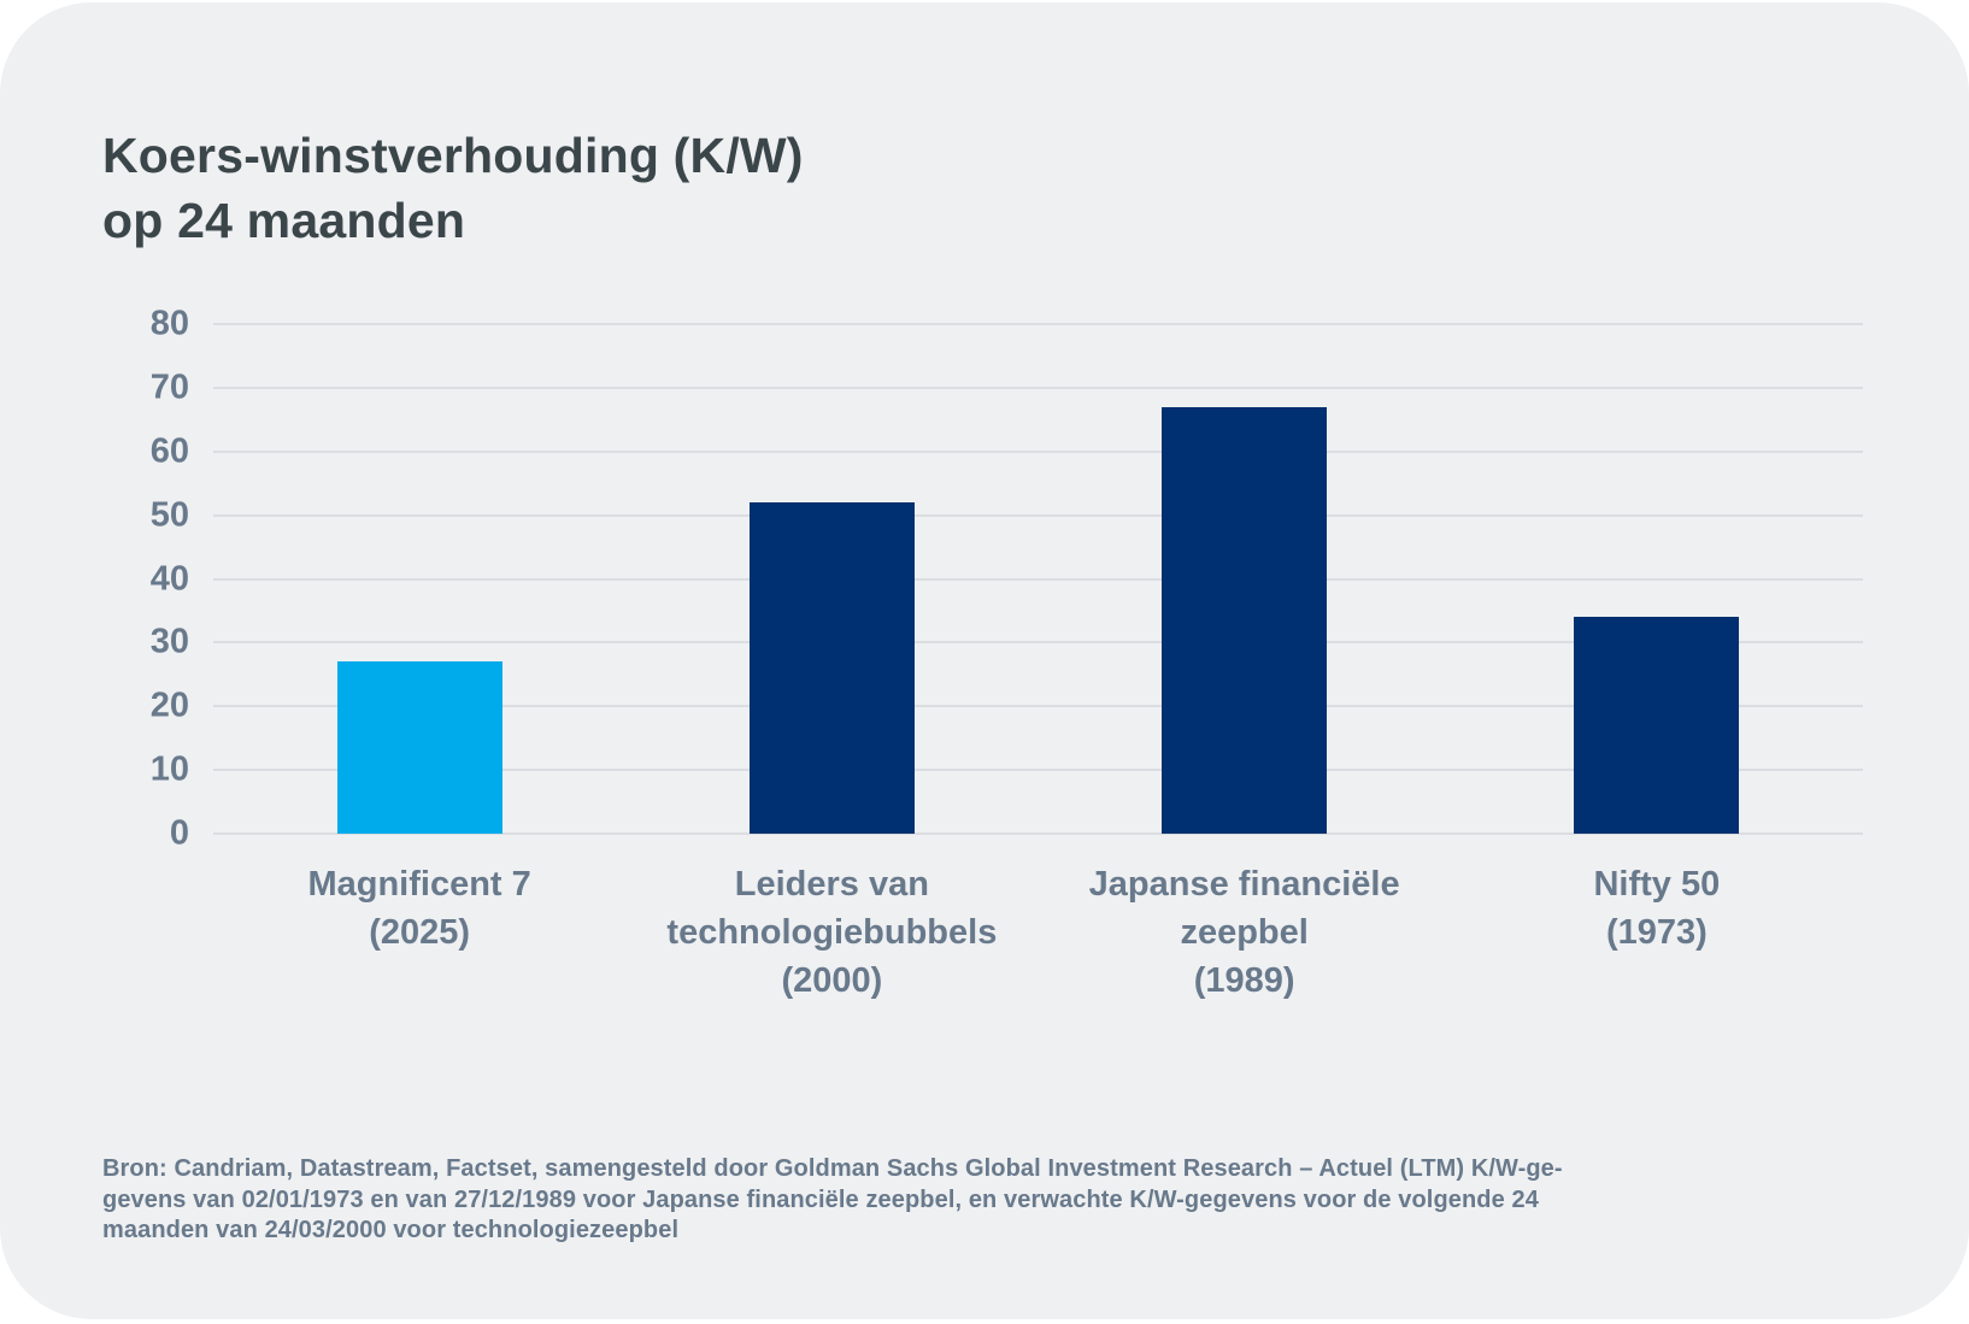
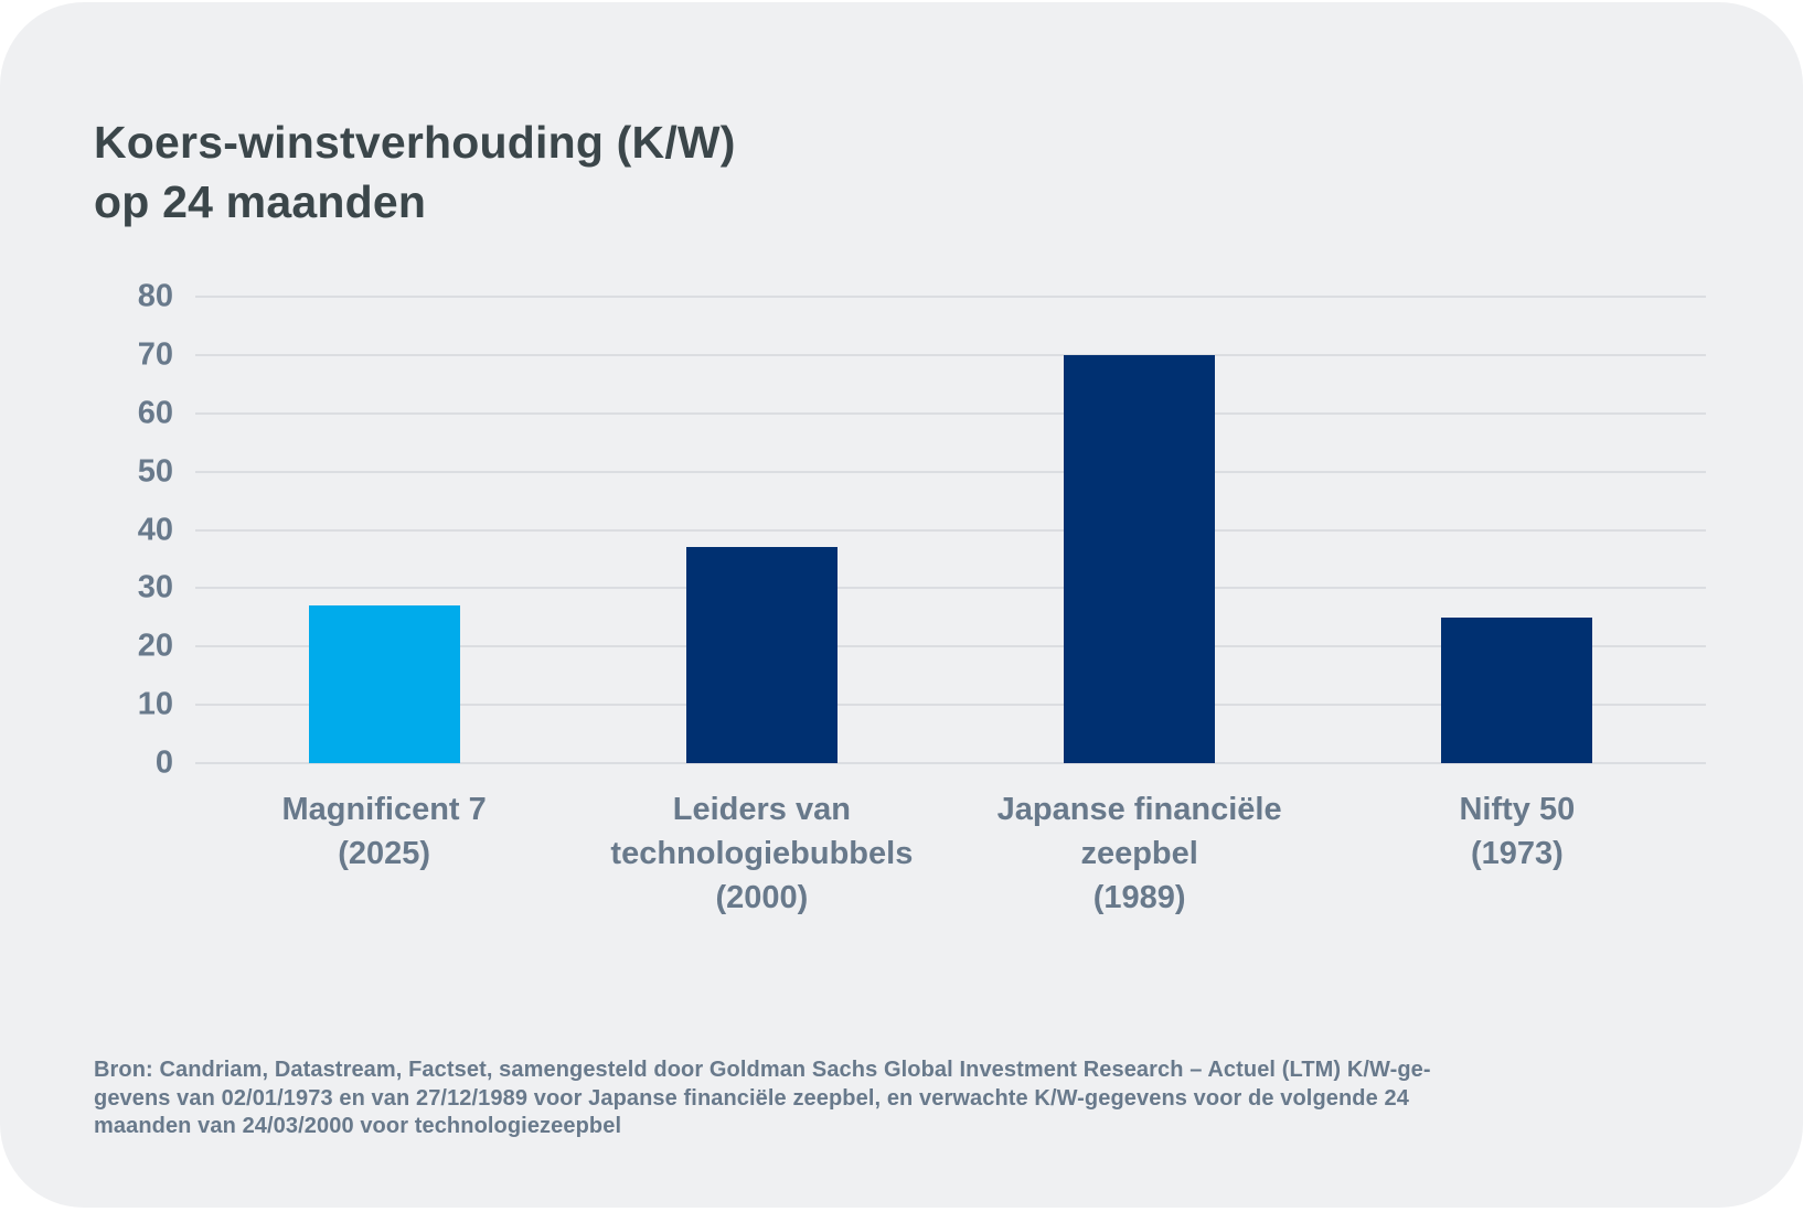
Leiders van technologiebubbels (2000): 52 -> 37
Japanse financiële zeepbel (1989): 67 -> 70
Nifty 50 (1973): 34 -> 25
